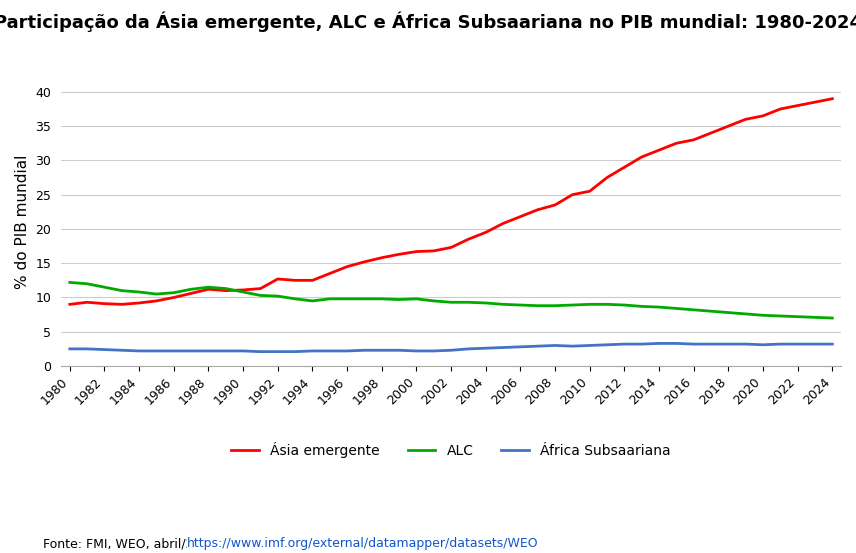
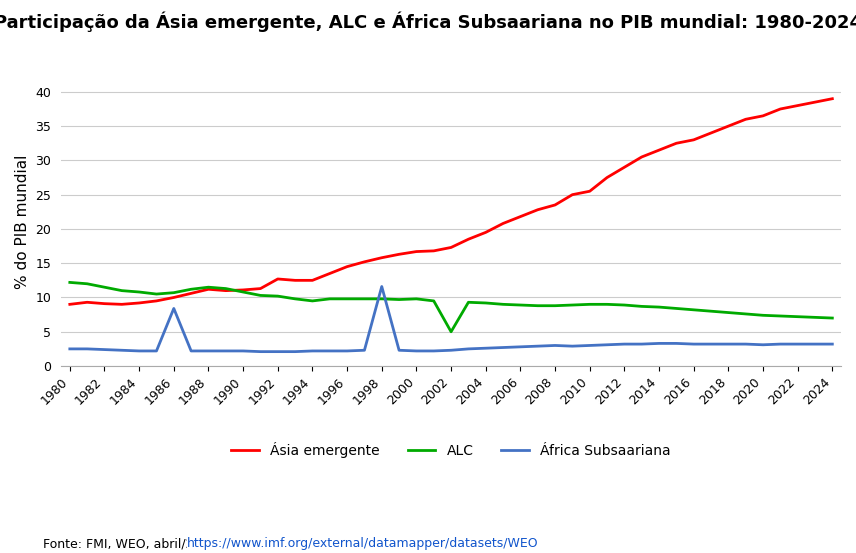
África Subsaariana/1986: 2.2 -> 8.4
África Subsaariana/1998: 2.3 -> 11.6
ALC/2002: 9.3 -> 5.0
